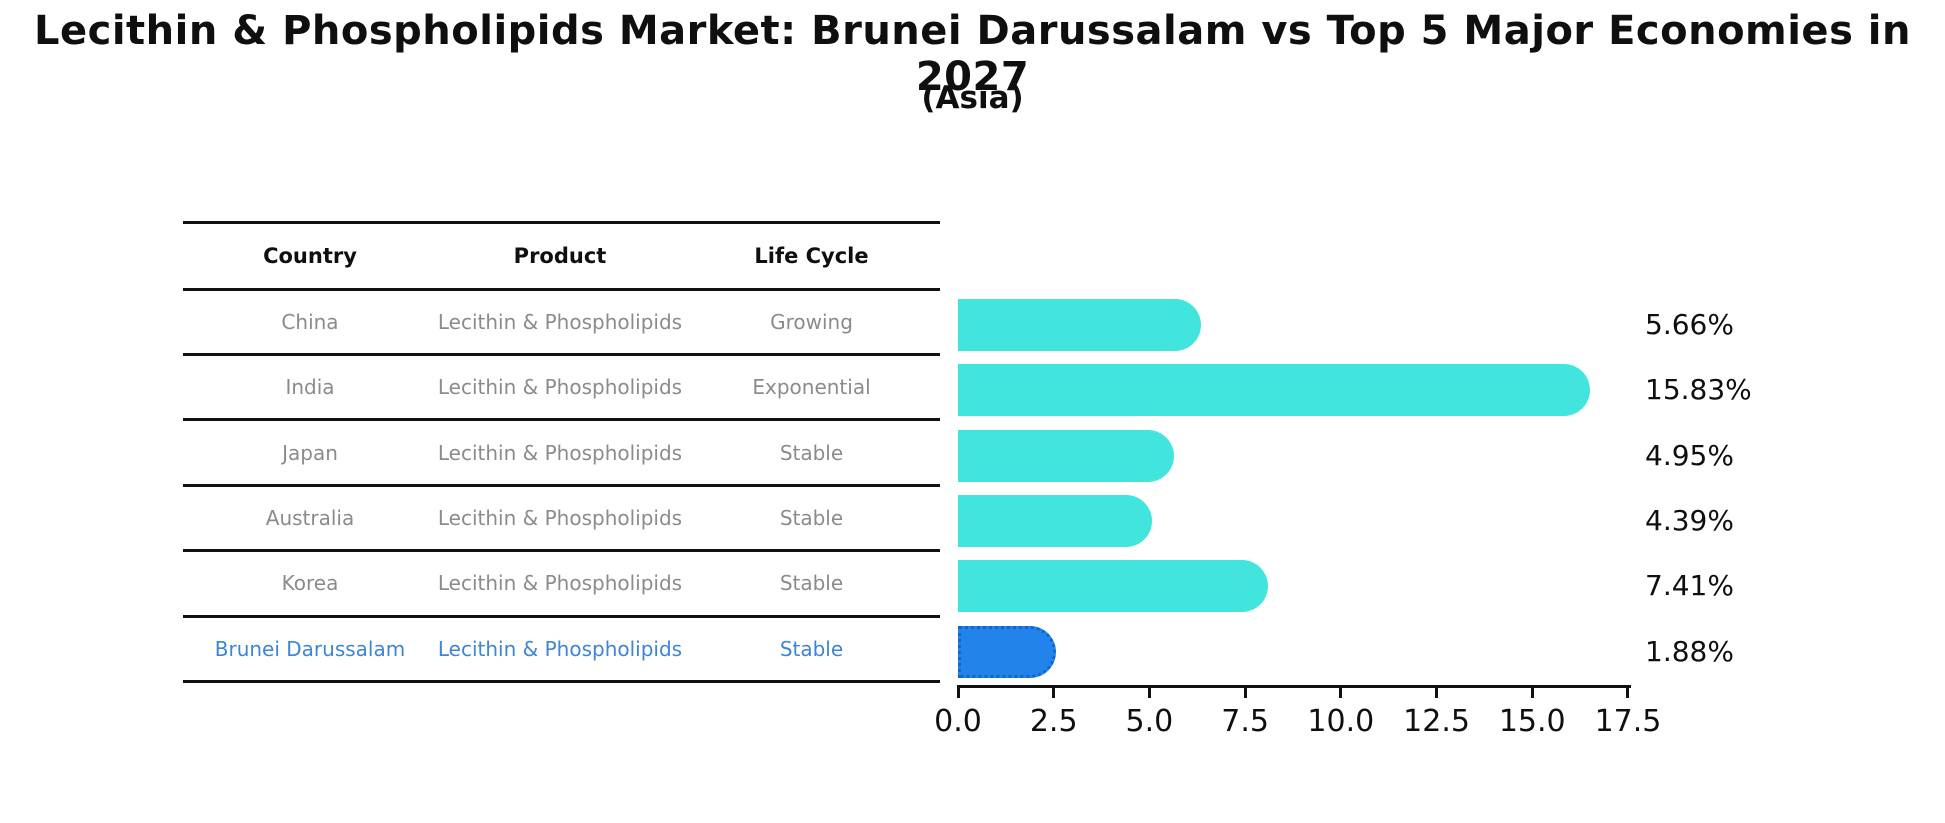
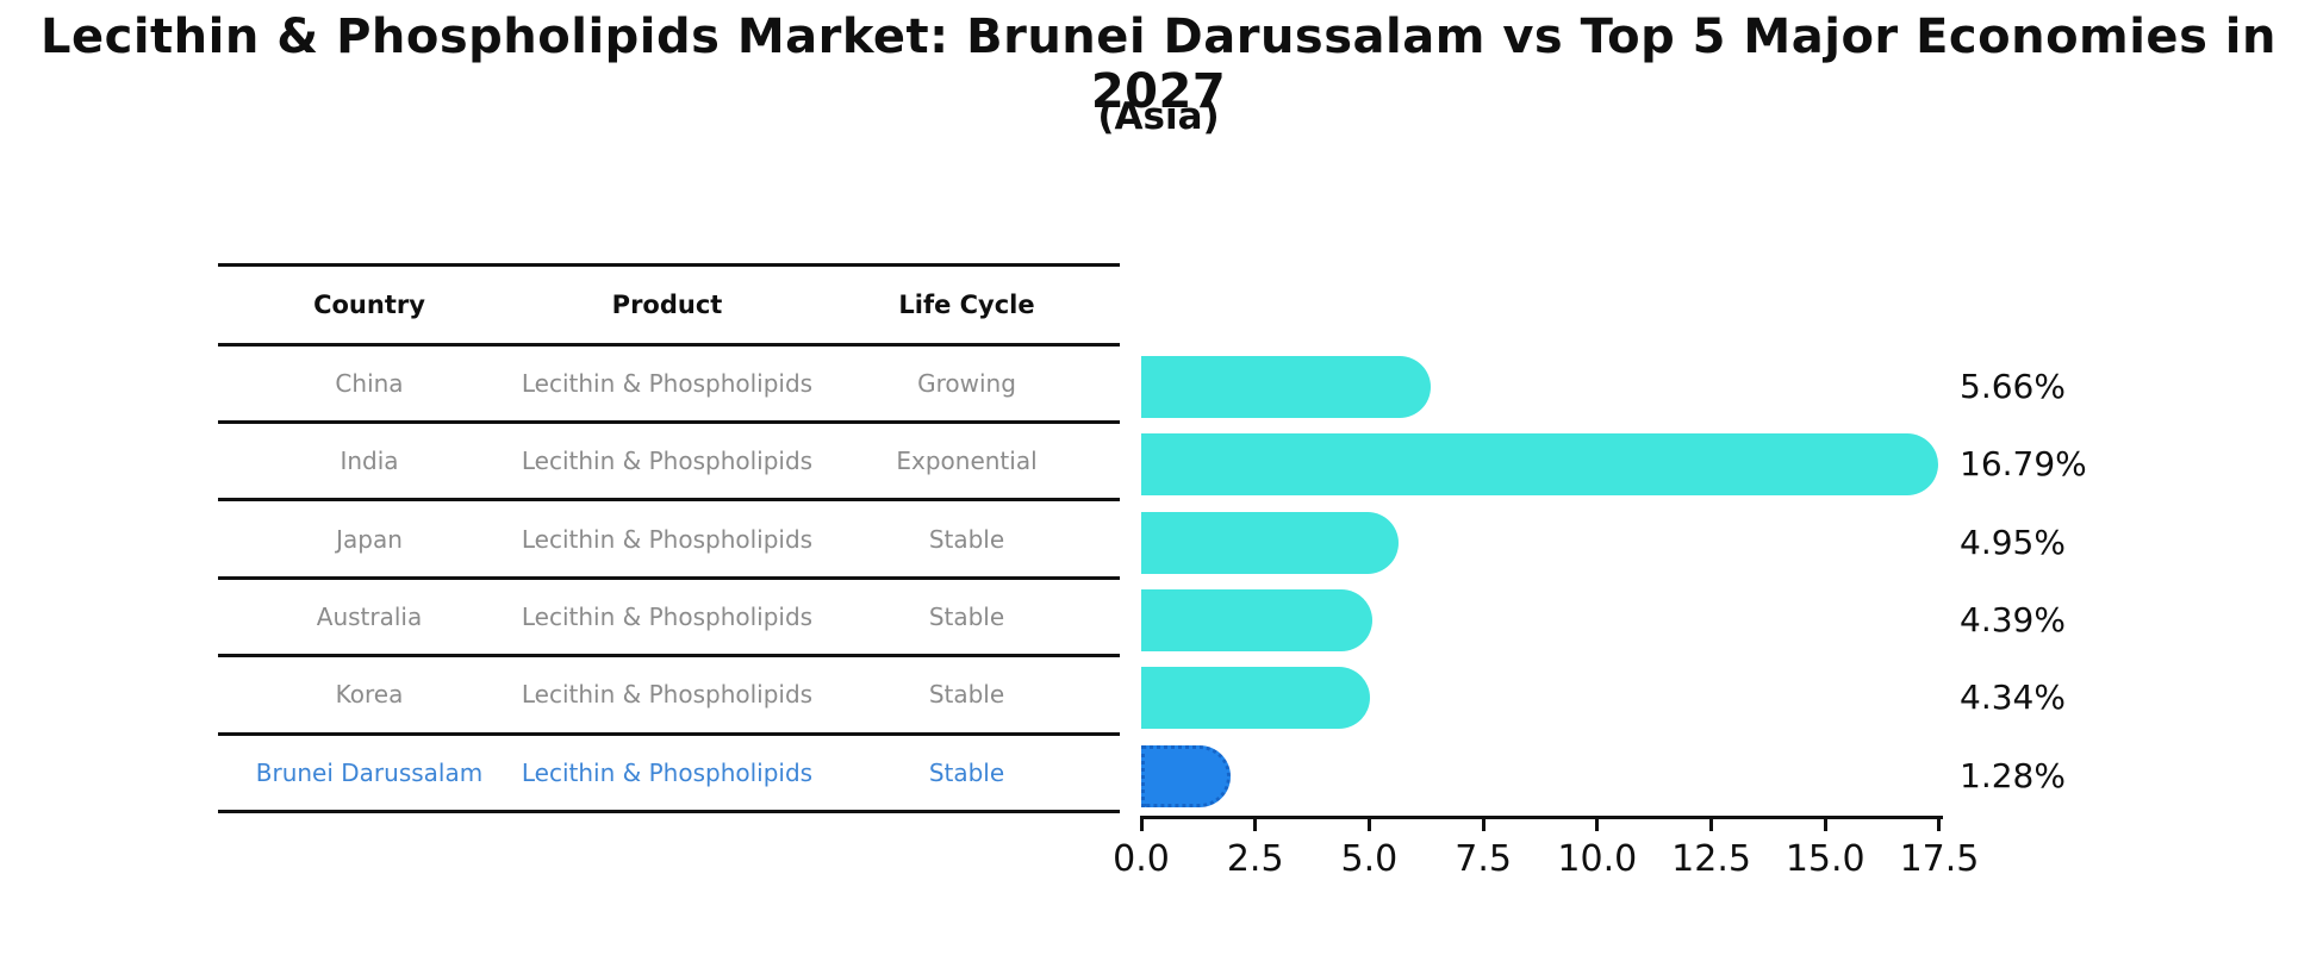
India: 15.83% -> 16.79%
Korea: 7.41% -> 4.34%
Brunei Darussalam: 1.88% -> 1.28%
